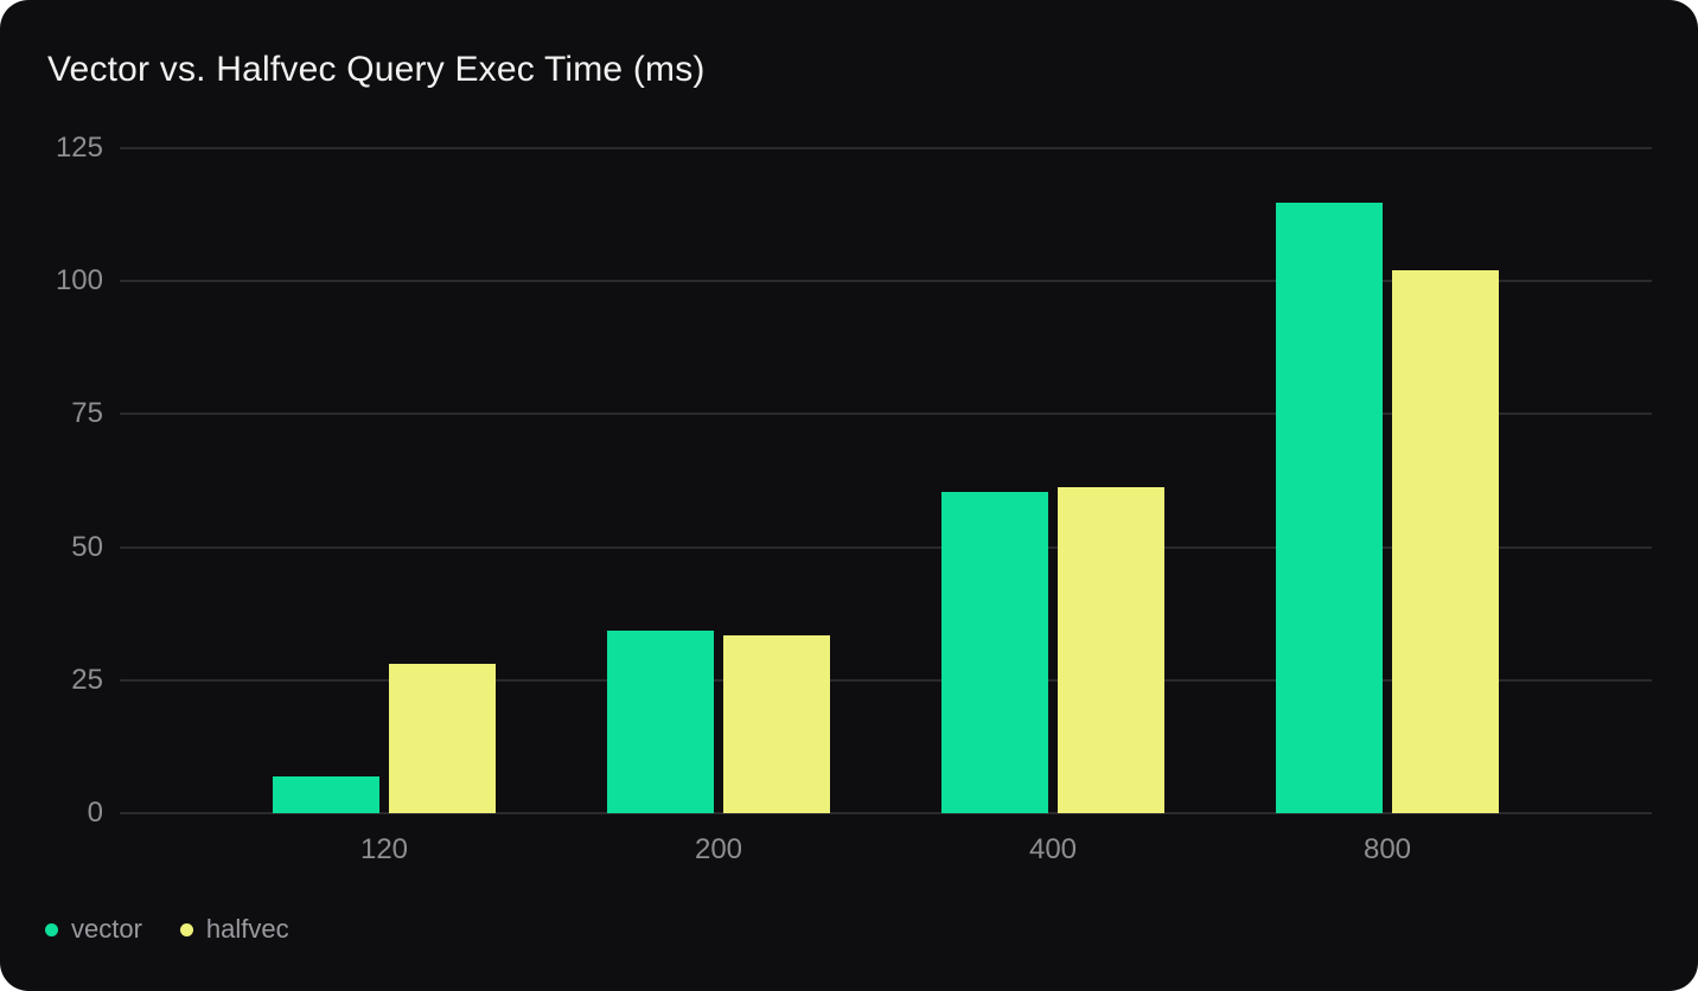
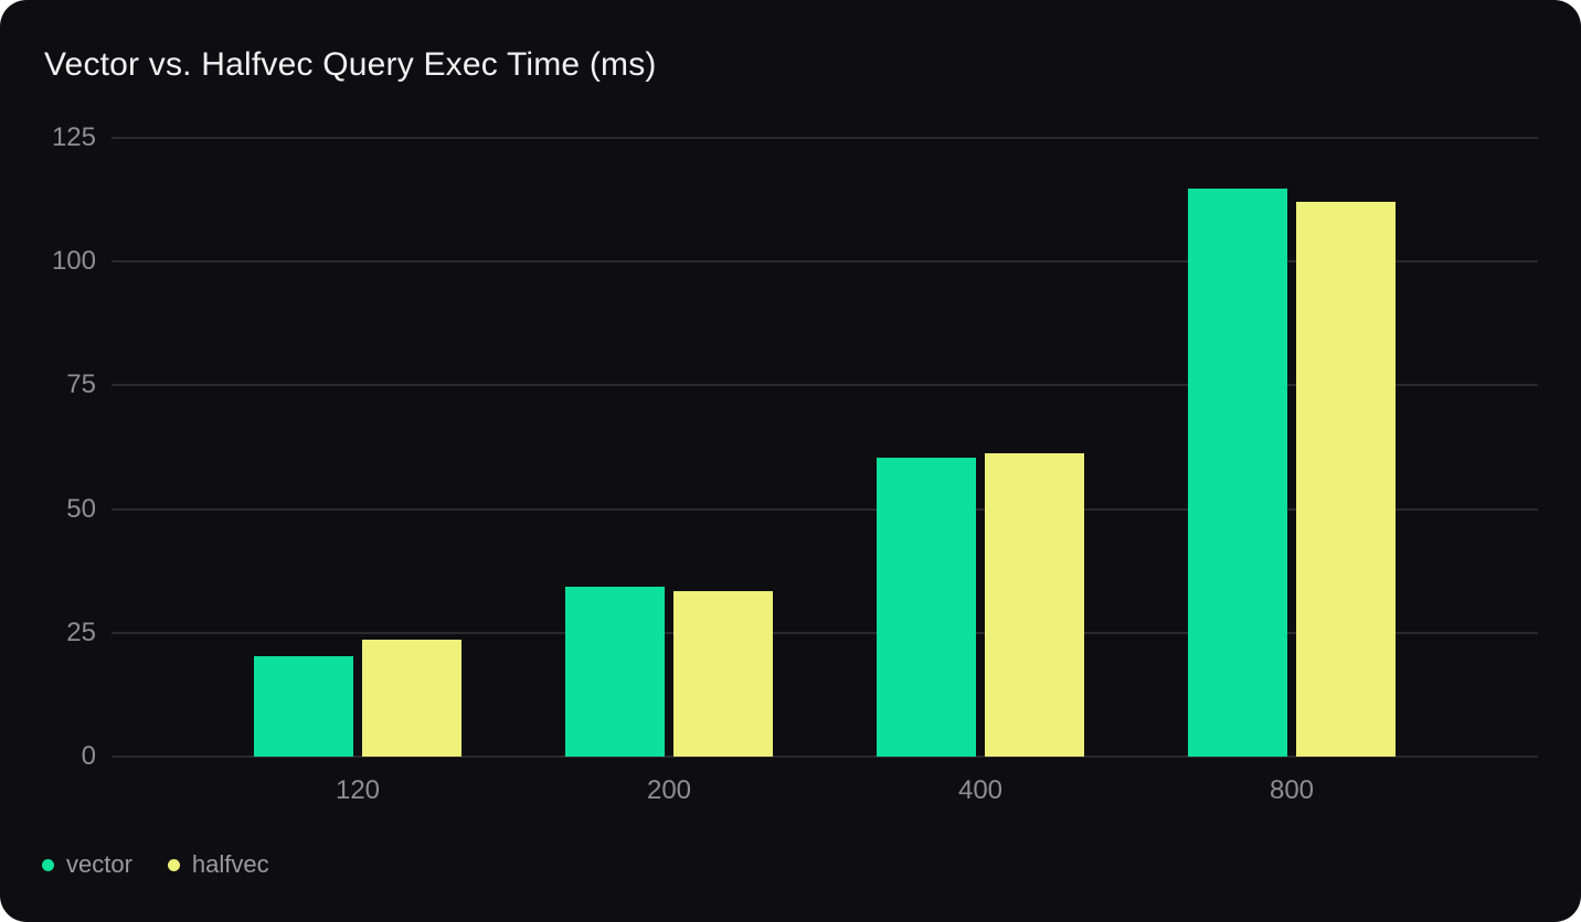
vector/120: 7 -> 20
halfvec/120: 28 -> 24
halfvec/800: 102 -> 112
